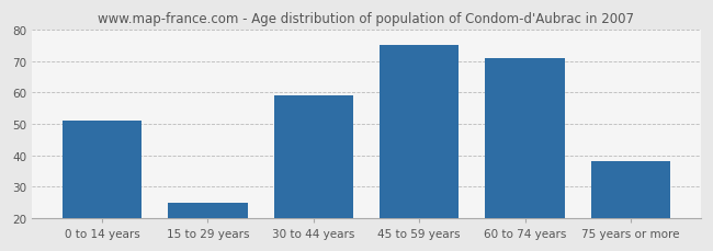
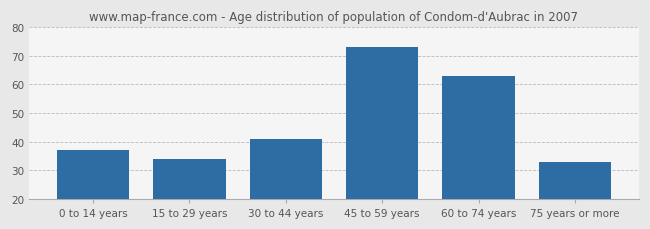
0 to 14 years: 51 -> 37
15 to 29 years: 25 -> 34
30 to 44 years: 59 -> 41
45 to 59 years: 75 -> 73
60 to 74 years: 71 -> 63
75 years or more: 38 -> 33
